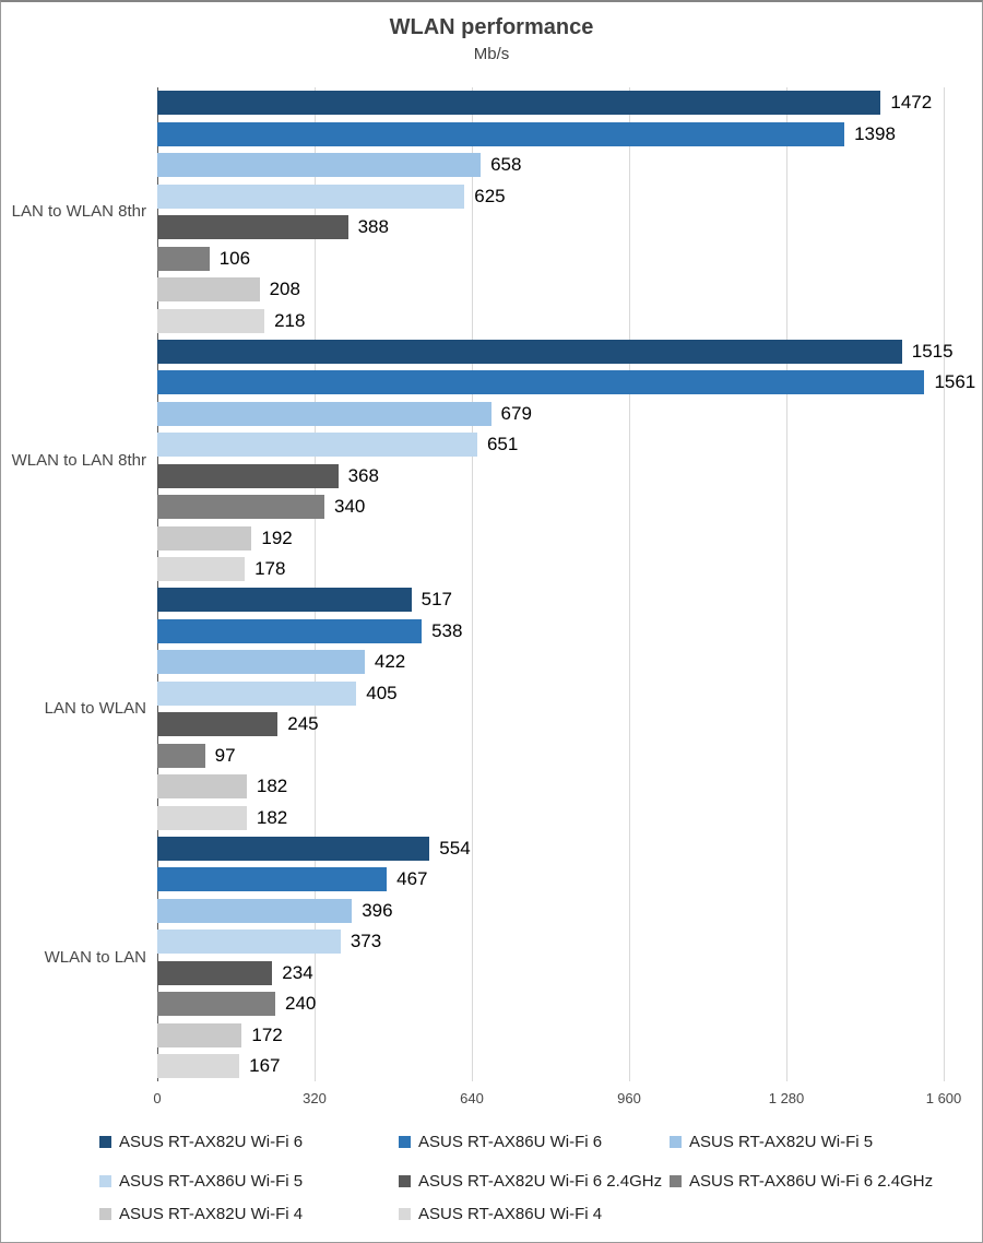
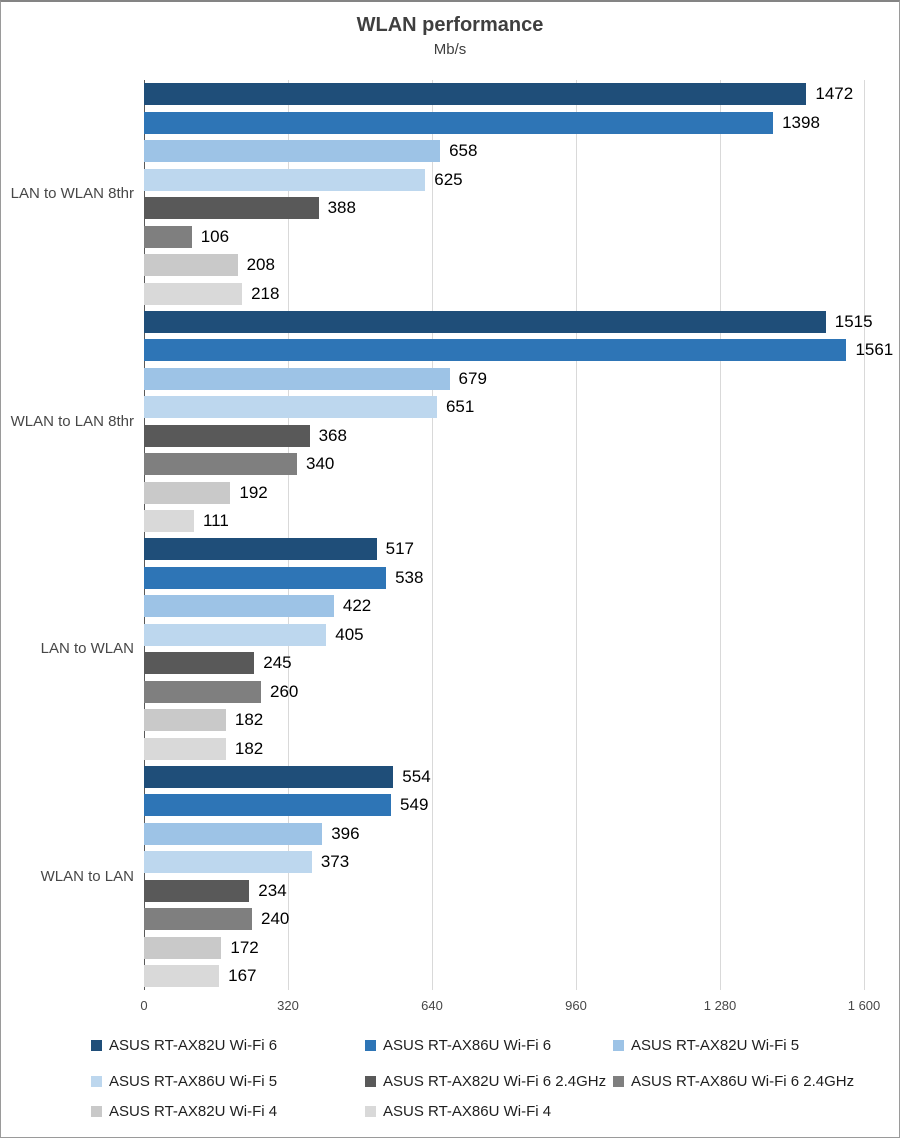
ASUS RT-AX86U Wi-Fi 4/WLAN to LAN 8thr: 178 -> 111
ASUS RT-AX86U Wi-Fi 6 2.4GHz/LAN to WLAN: 97 -> 260
ASUS RT-AX86U Wi-Fi 6/WLAN to LAN: 467 -> 549
